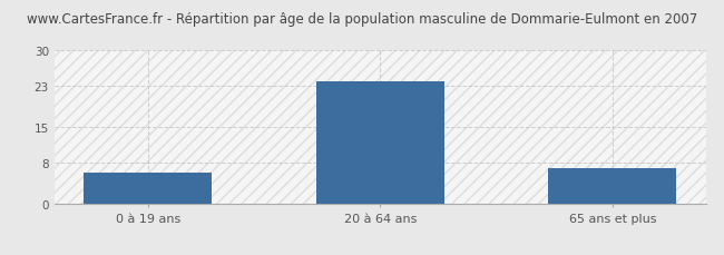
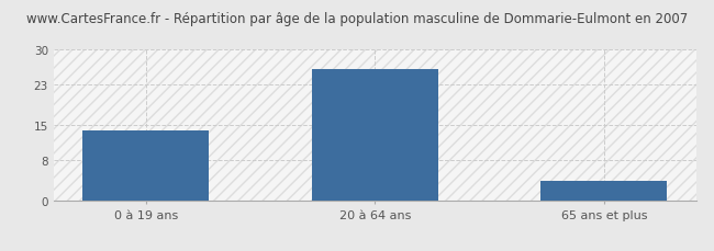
0 à 19 ans: 6 -> 14
20 à 64 ans: 24 -> 26
65 ans et plus: 7 -> 4
